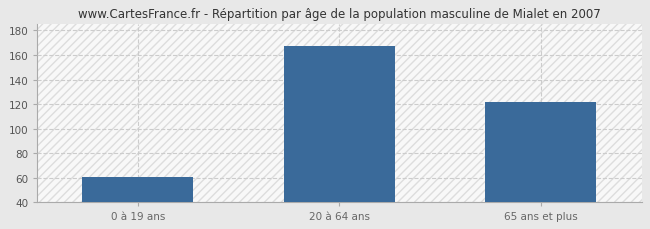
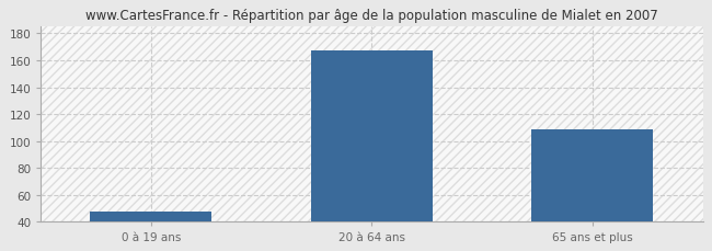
0 à 19 ans: 61 -> 48
65 ans et plus: 122 -> 109
